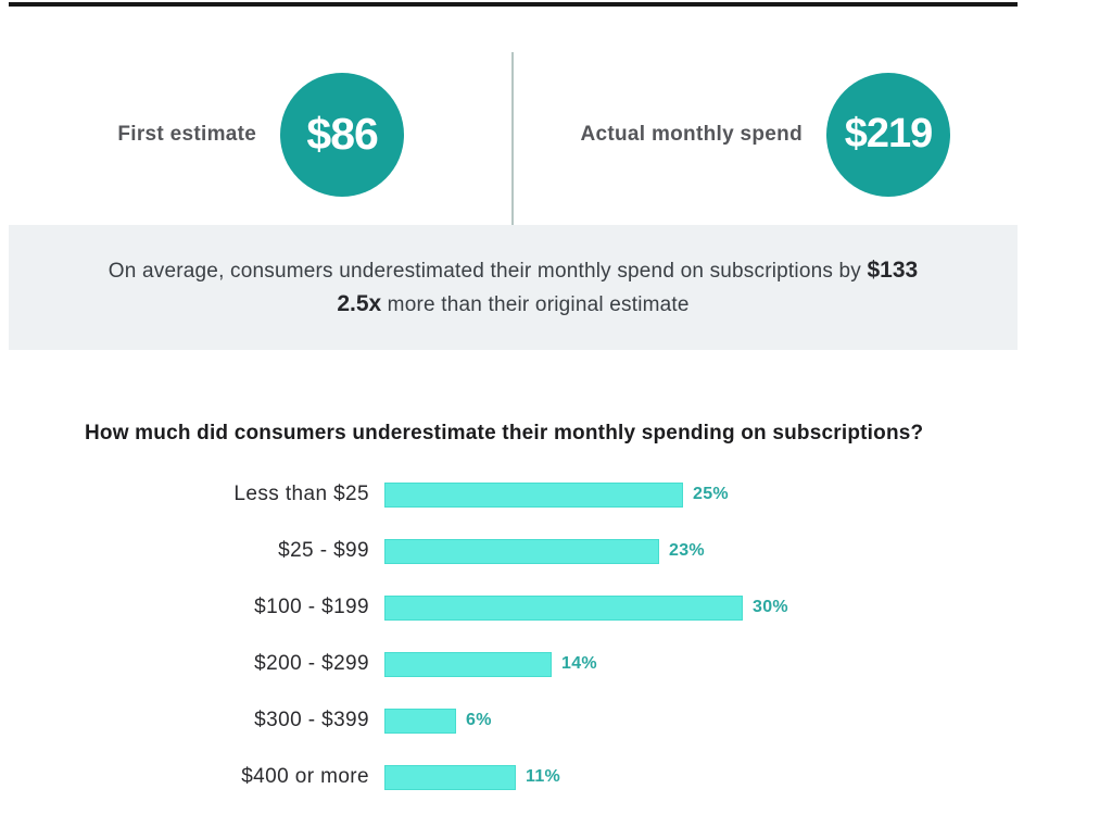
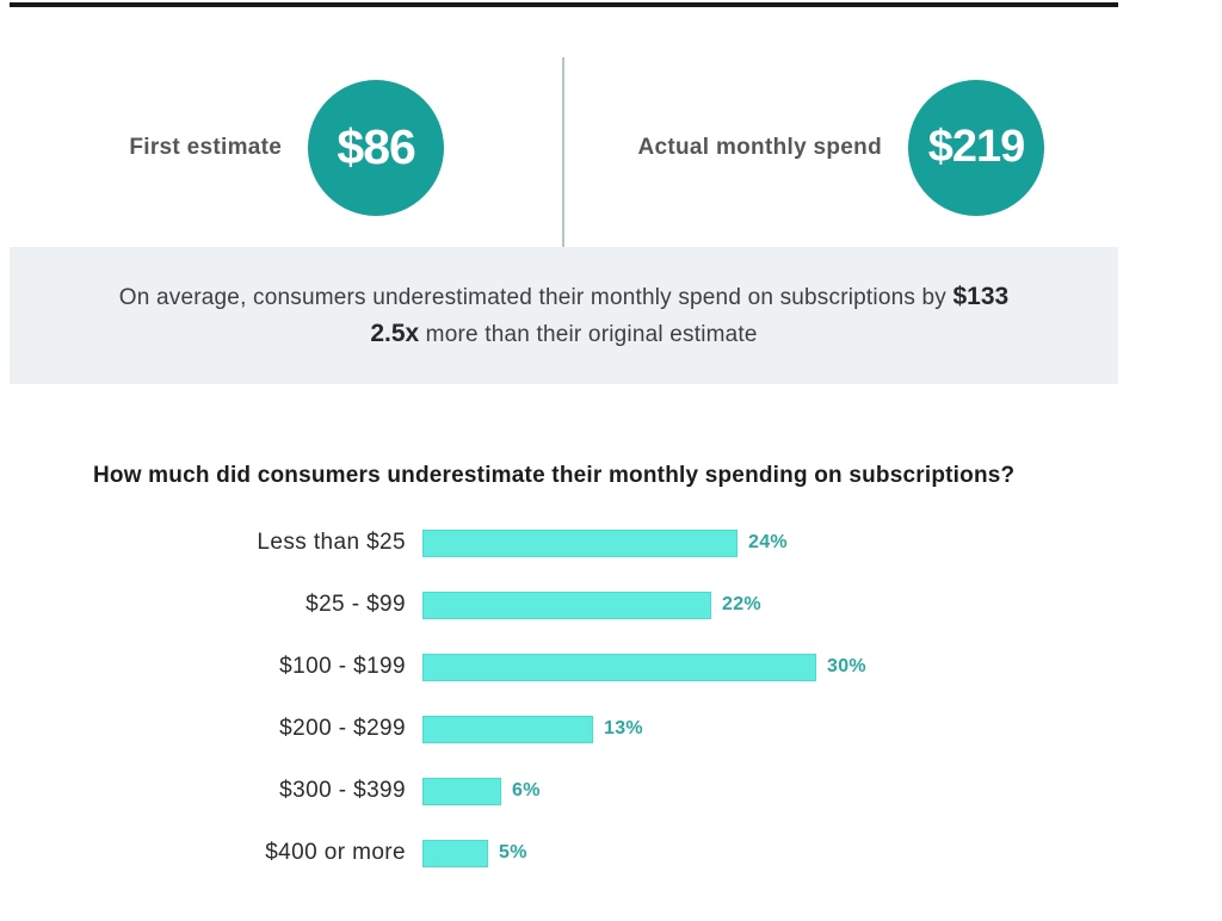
Less than $25: 25% -> 24%
$25 - $99: 23% -> 22%
$200 - $299: 14% -> 13%
$400 or more: 11% -> 5%
